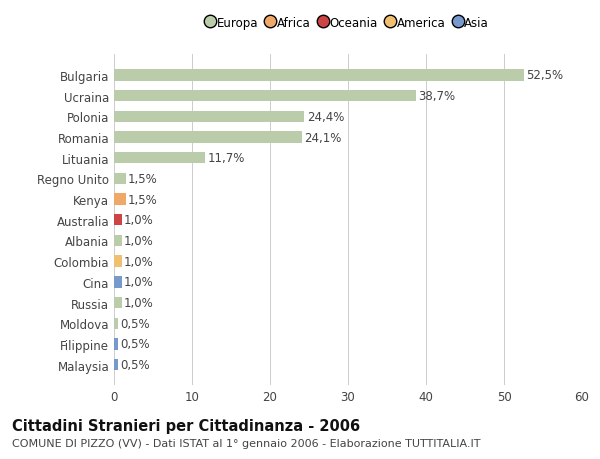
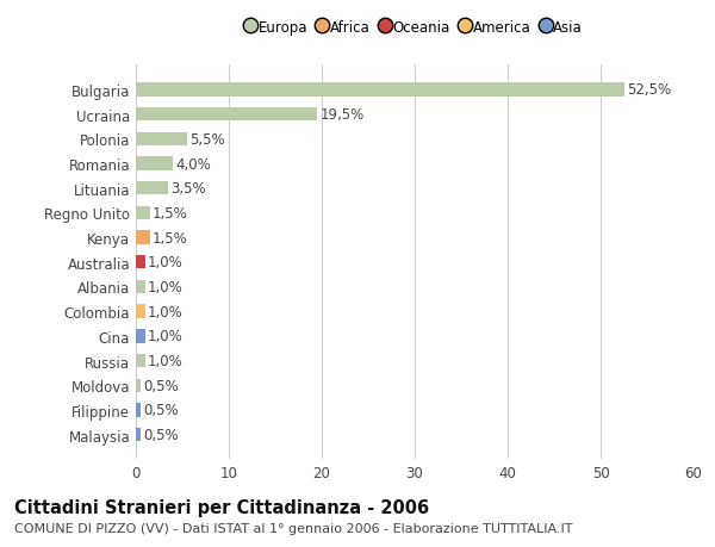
Ucraina: 38,7% -> 19,5%
Polonia: 24,4% -> 5,5%
Romania: 24,1% -> 4,0%
Lituania: 11,7% -> 3,5%
